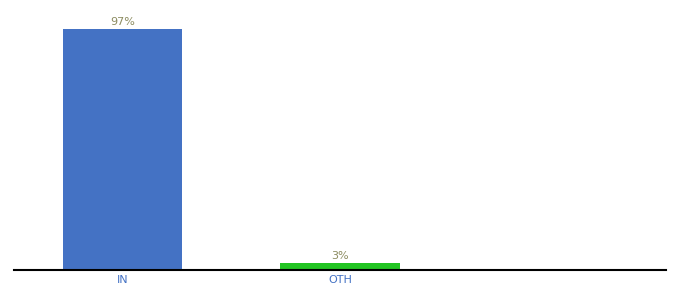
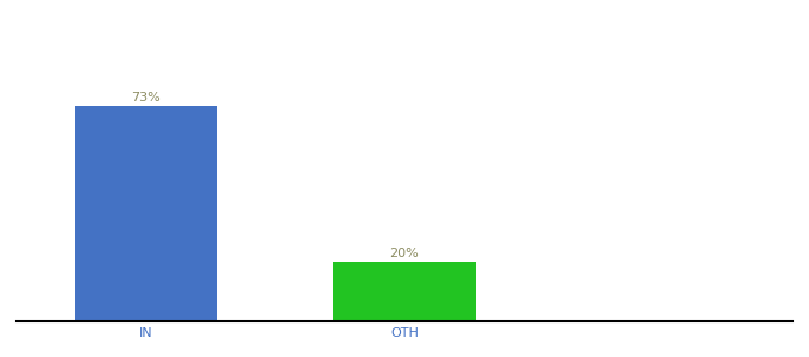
IN: 97% -> 73%
OTH: 3% -> 20%
